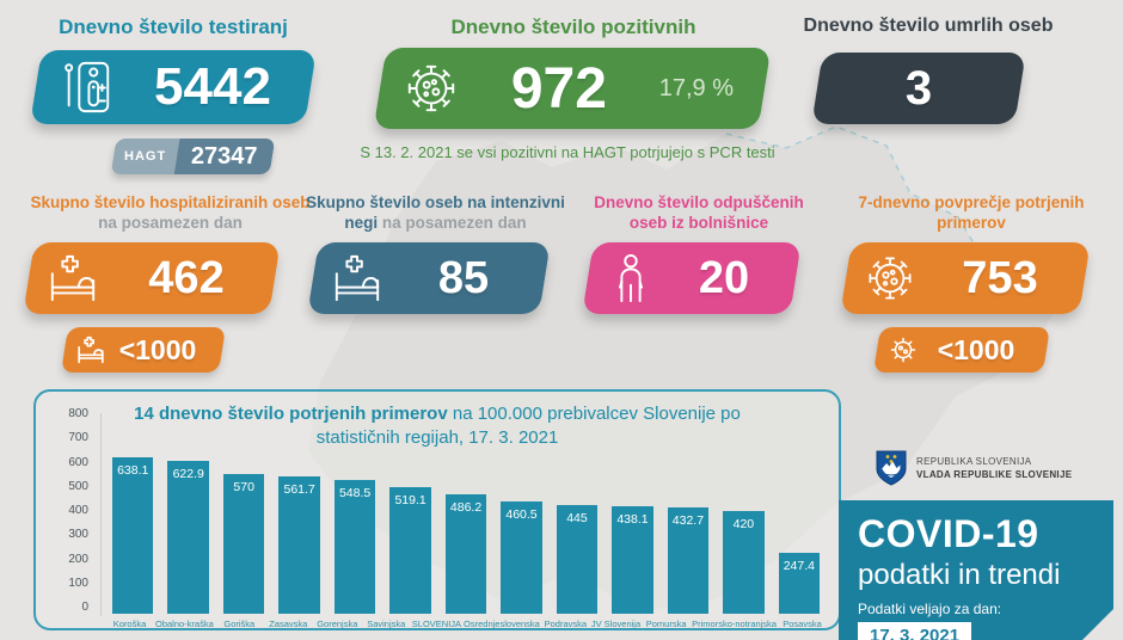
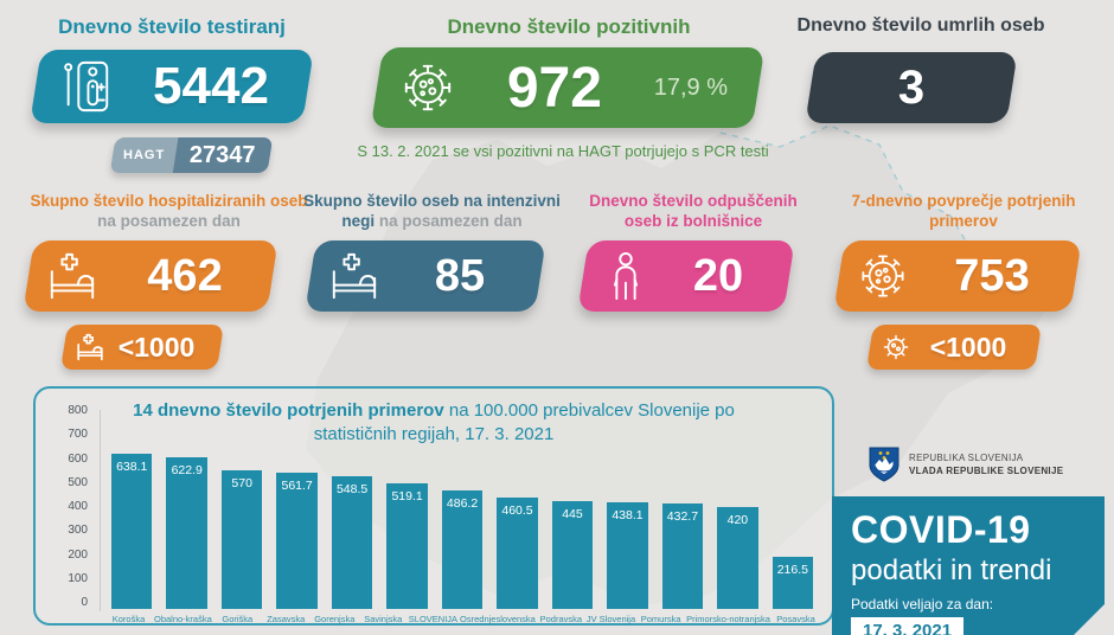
Posavska: 247.4 -> 216.5
